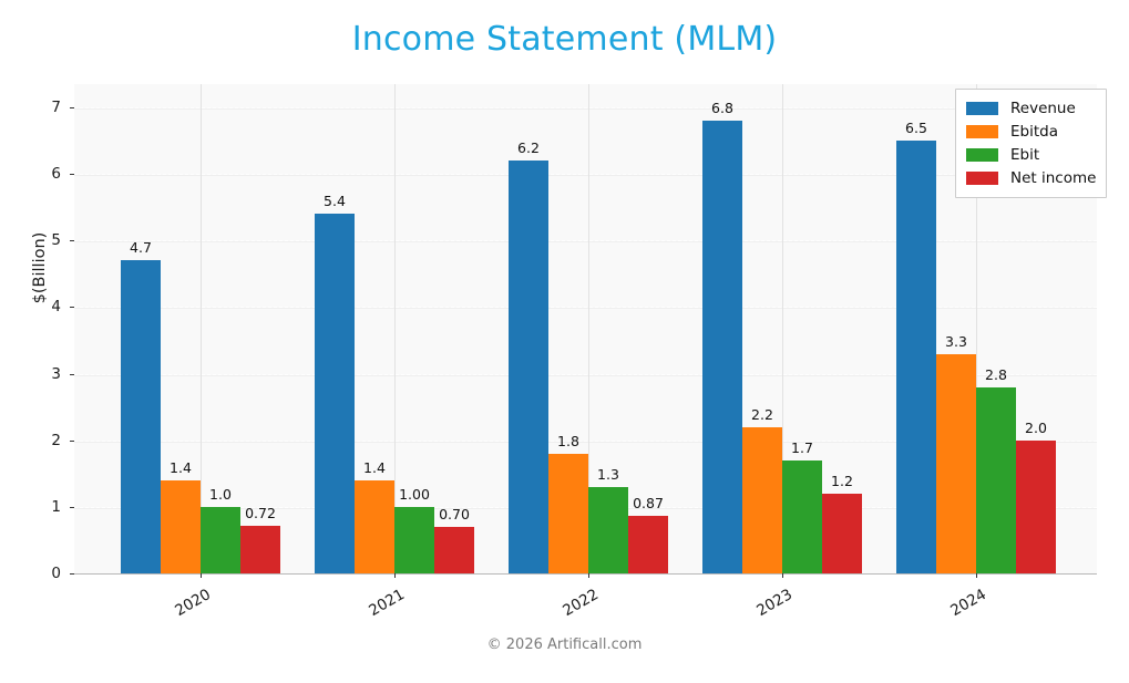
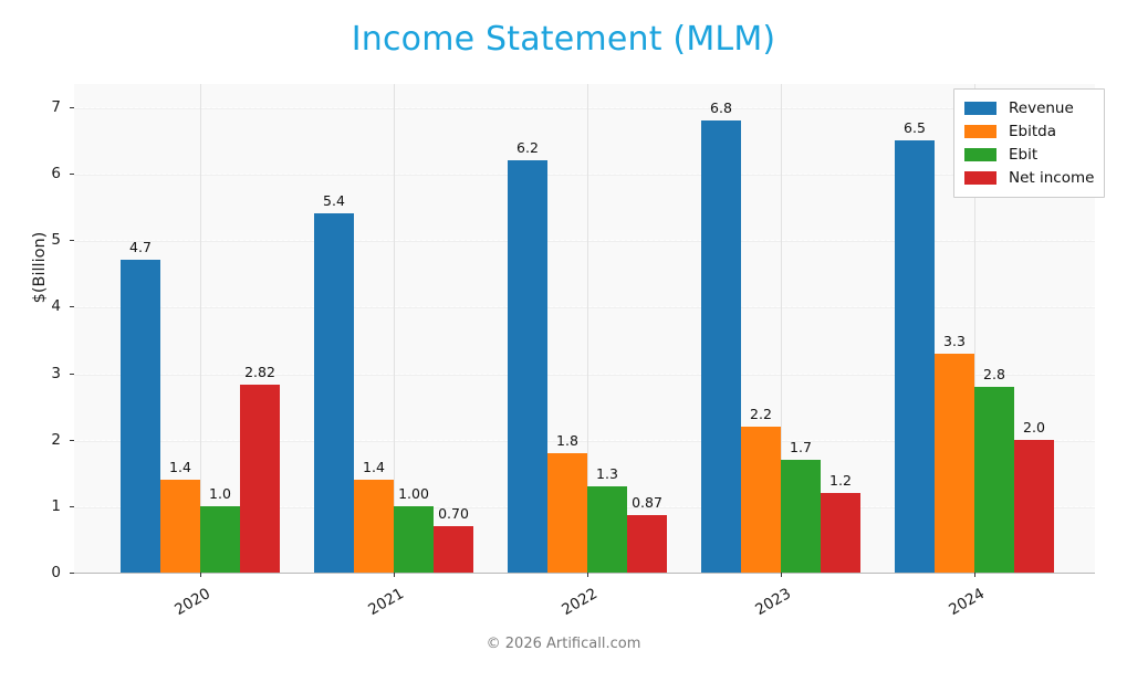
Net income/2020: 0.72 -> 2.82
